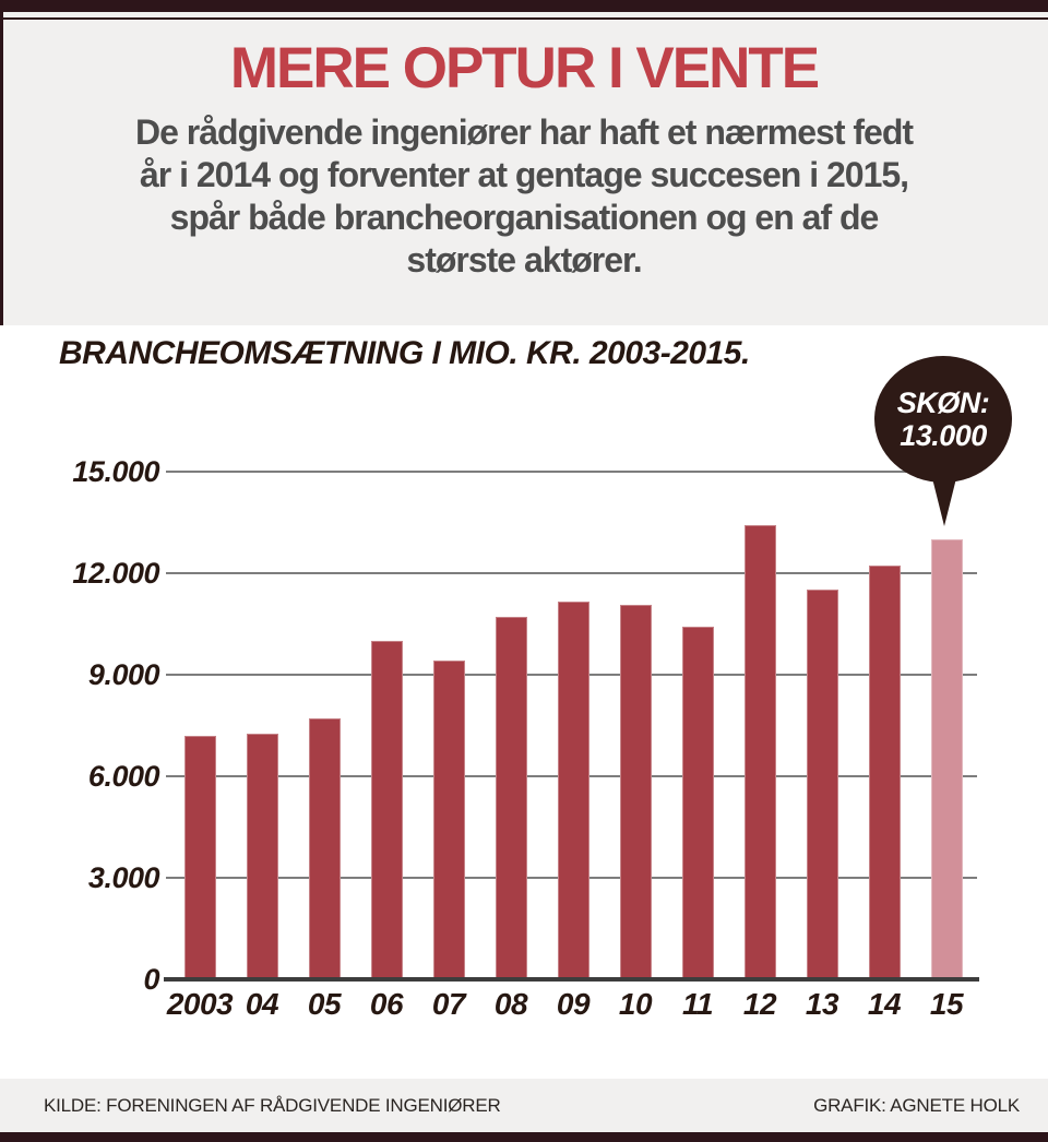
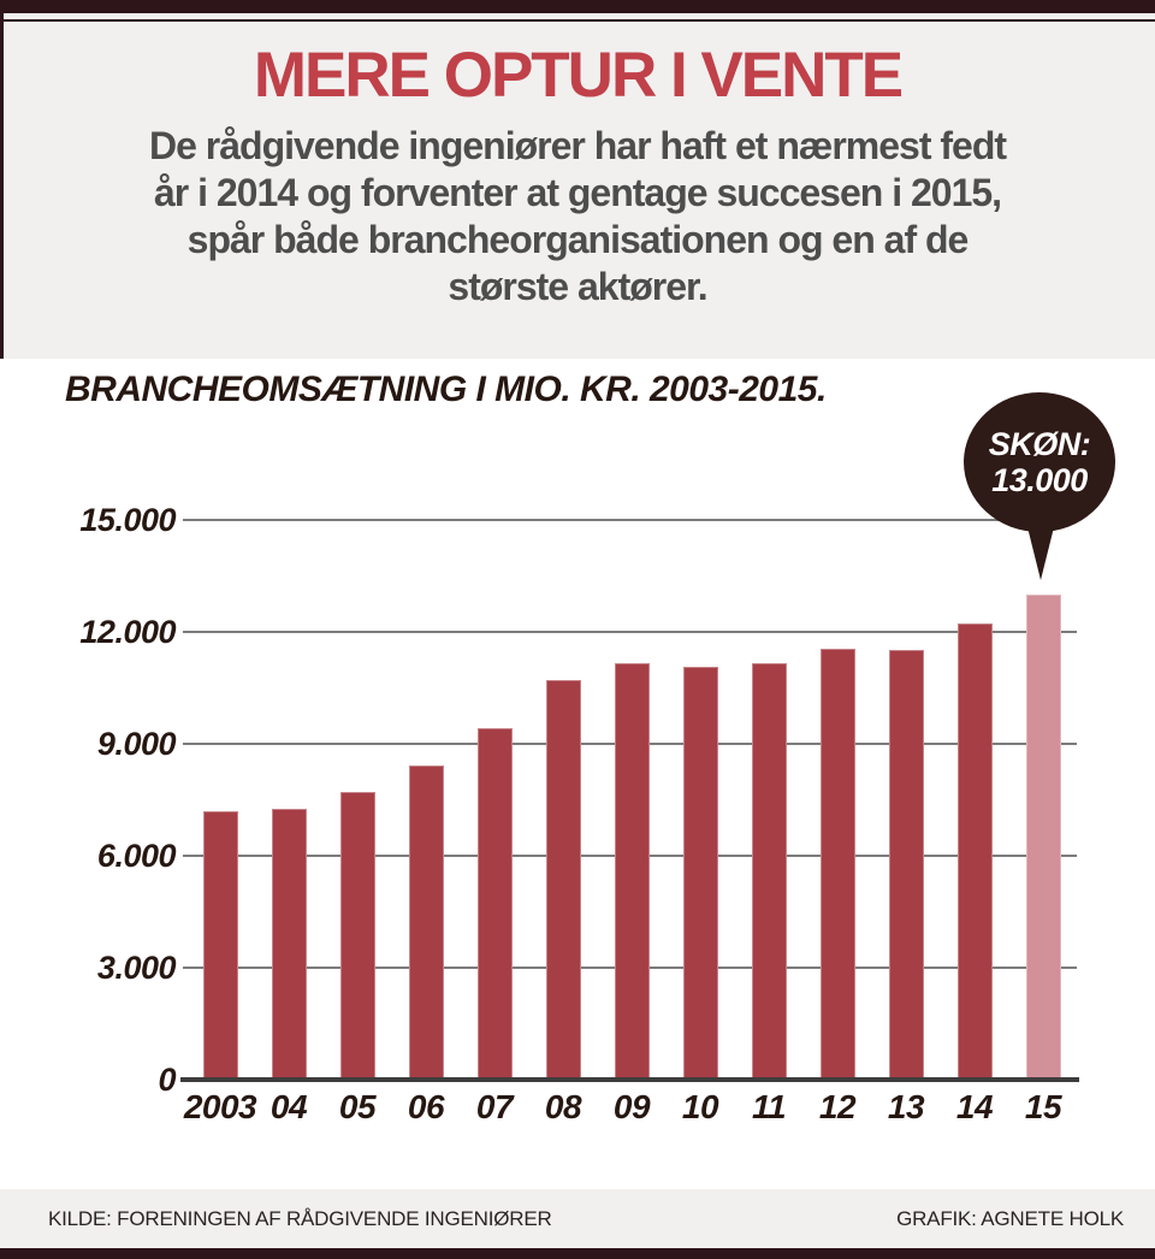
06: 10000 -> 8400
11: 10400 -> 11200
12: 13400 -> 11600
